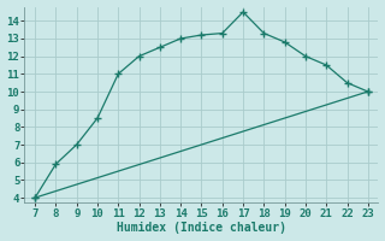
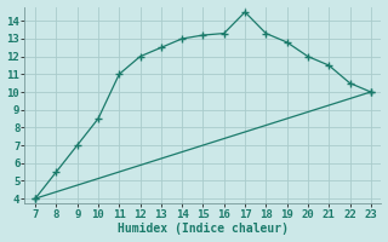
8: 5.9 -> 5.5
